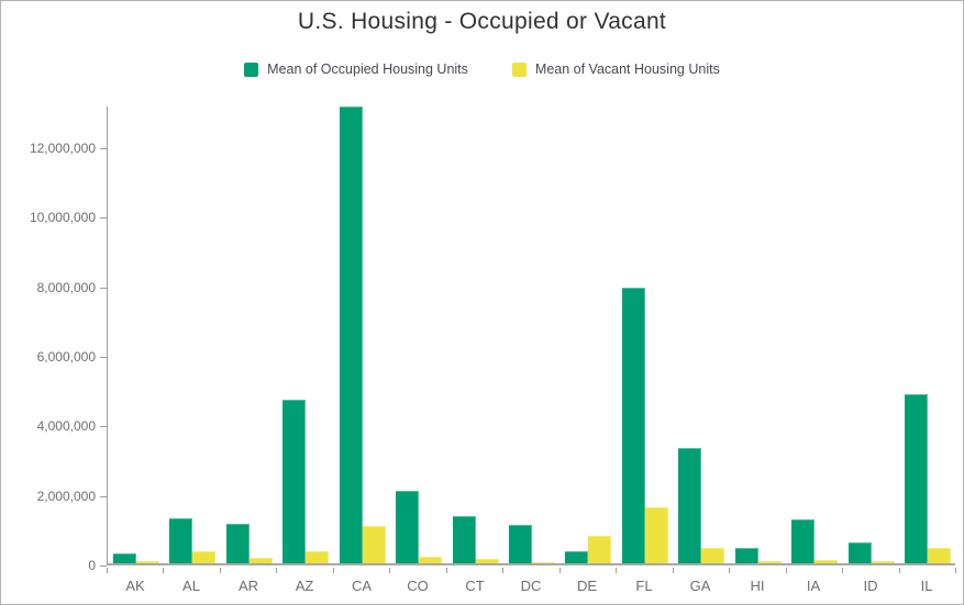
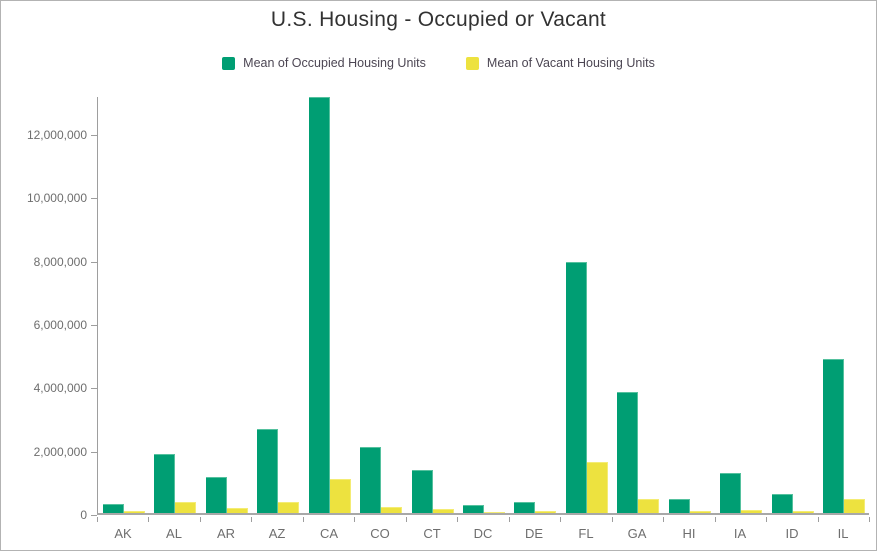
Mean of Occupied Housing Units/AL: 1300000 -> 1900000
Mean of Occupied Housing Units/AZ: 4700000 -> 2600000
Mean of Occupied Housing Units/DC: 1100000 -> 300000
Mean of Vacant Housing Units/DE: 800000 -> 100000
Mean of Occupied Housing Units/GA: 3300000 -> 3800000
